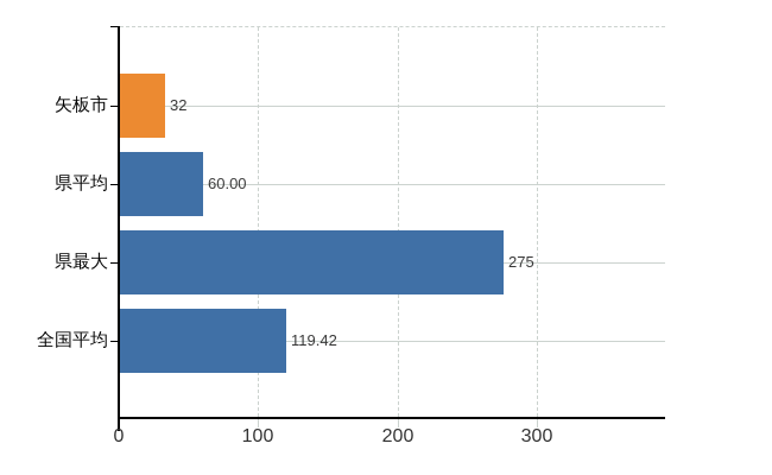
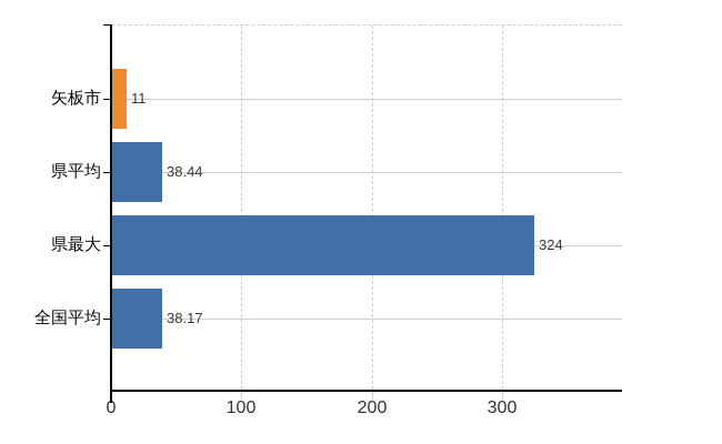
矢板市: 32 -> 11
県平均: 60.00 -> 38.44
県最大: 275 -> 324
全国平均: 119.42 -> 38.17
